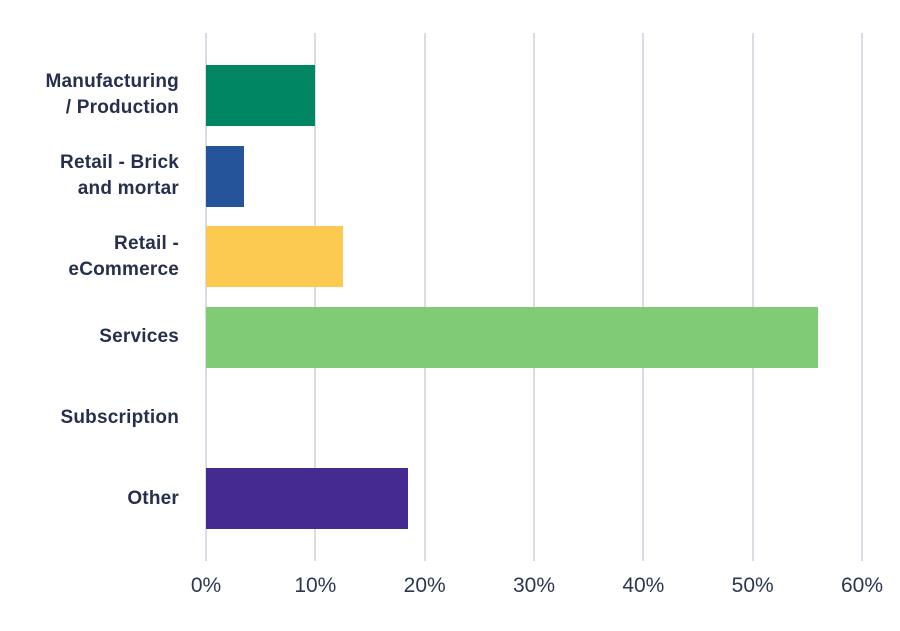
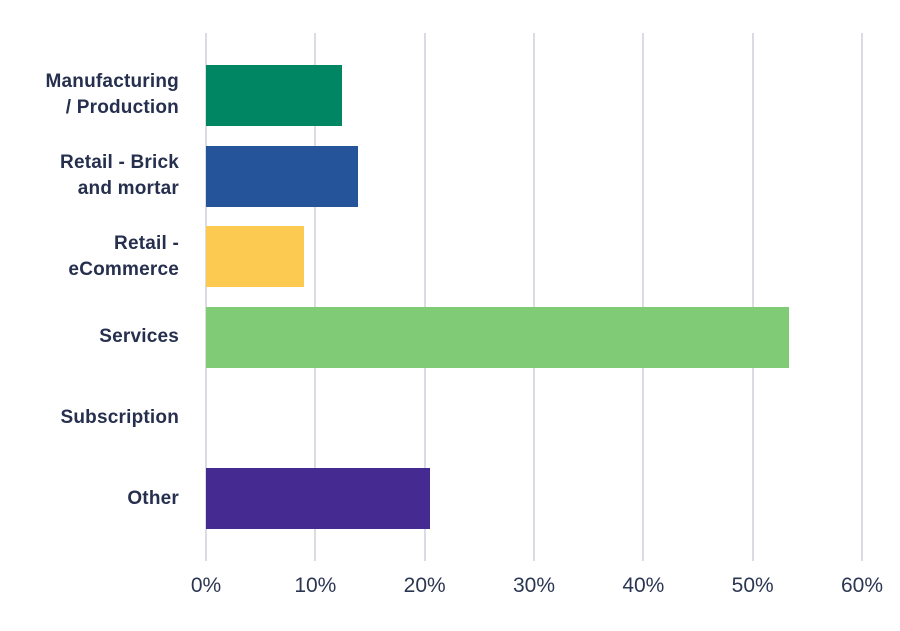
Manufacturing / Production: 10.0% -> 12.4%
Retail - Brick and mortar: 3.5% -> 13.9%
Retail - eCommerce: 12.5% -> 9.0%
Services: 56.0% -> 53.3%
Other: 18.5% -> 20.5%
